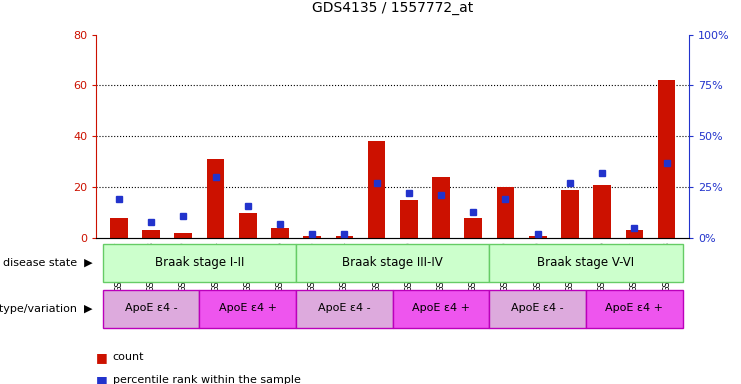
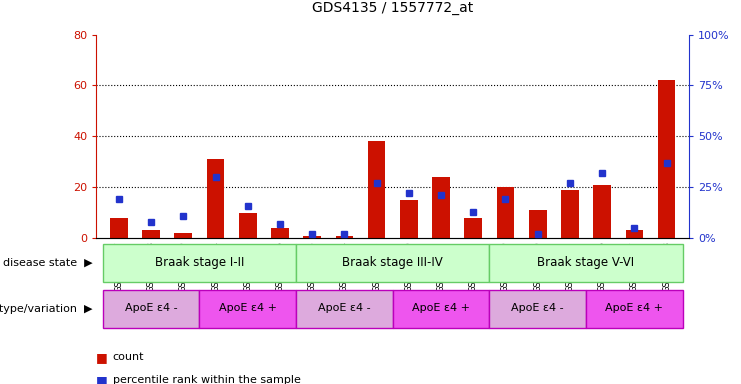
GSM735110: 1 -> 11
